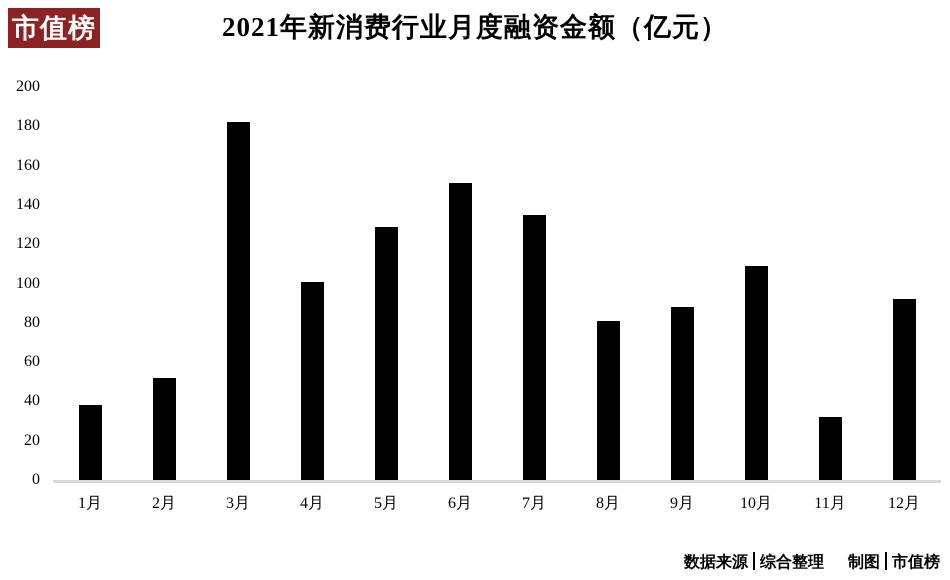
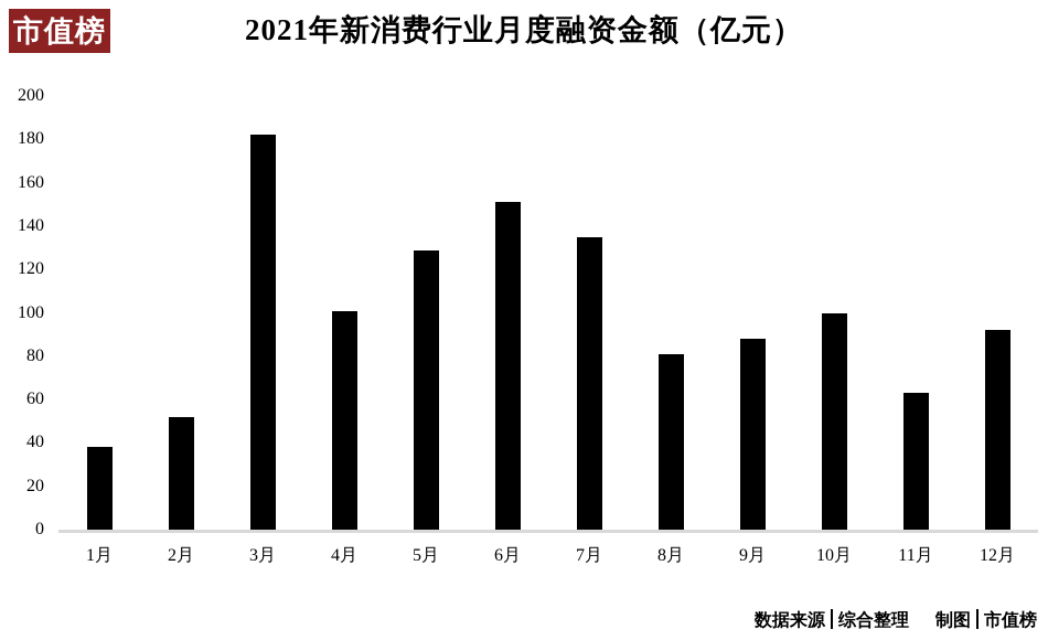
10月: 109 -> 100
11月: 32 -> 63
